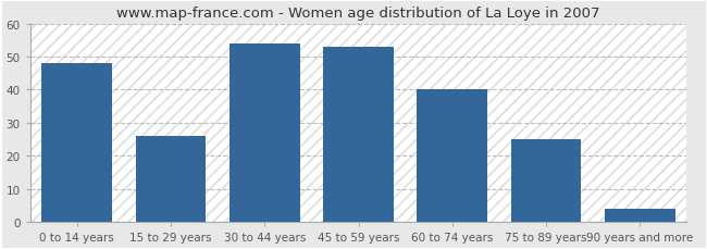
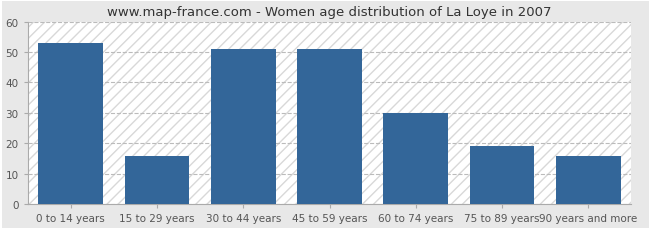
0 to 14 years: 48 -> 53
15 to 29 years: 26 -> 16
30 to 44 years: 54 -> 51
45 to 59 years: 53 -> 51
60 to 74 years: 40 -> 30
75 to 89 years: 25 -> 19
90 years and more: 4 -> 16
